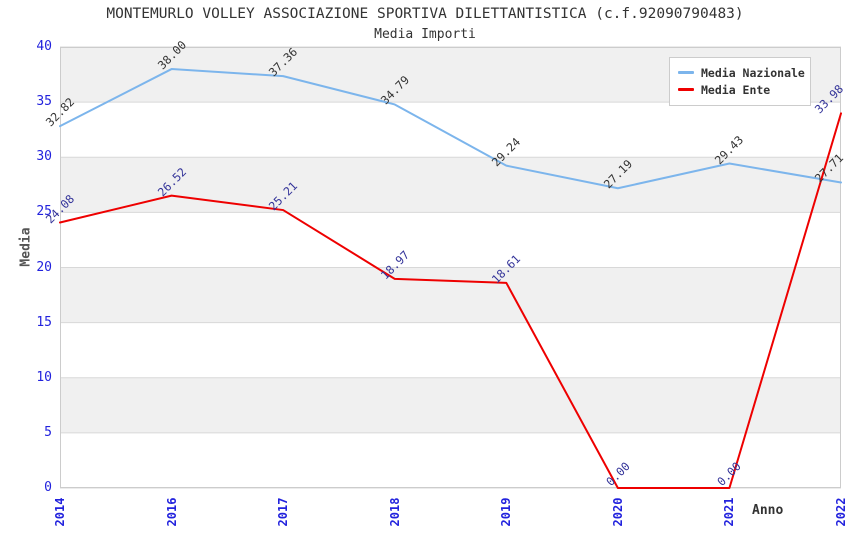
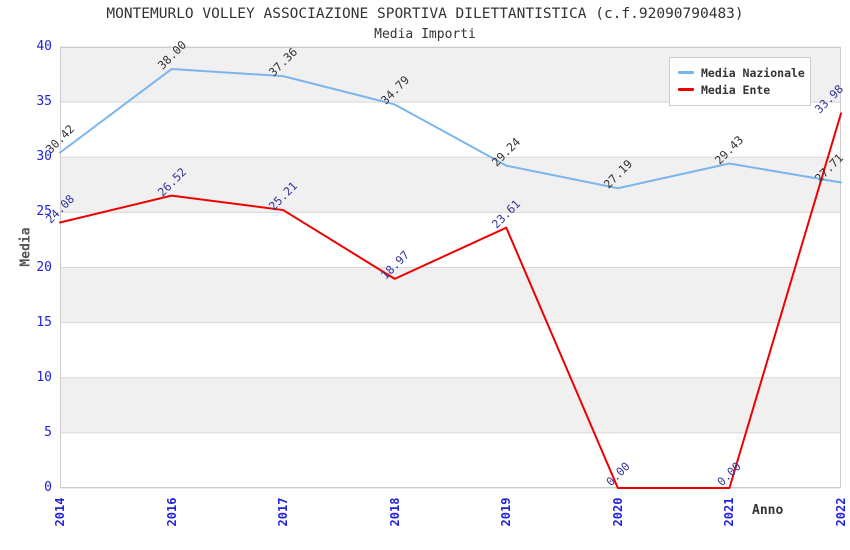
Media Nazionale/2014: 32.82 -> 30.42
Media Ente/2019: 18.61 -> 23.61
